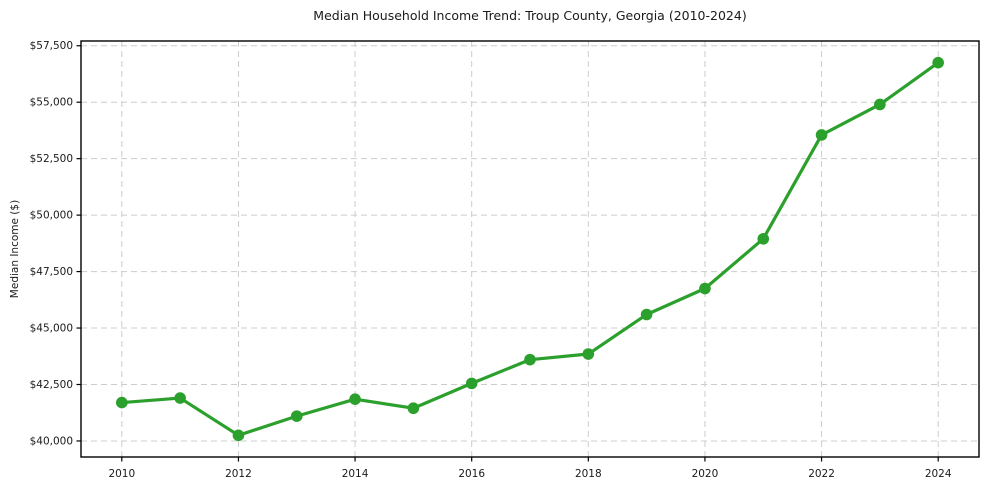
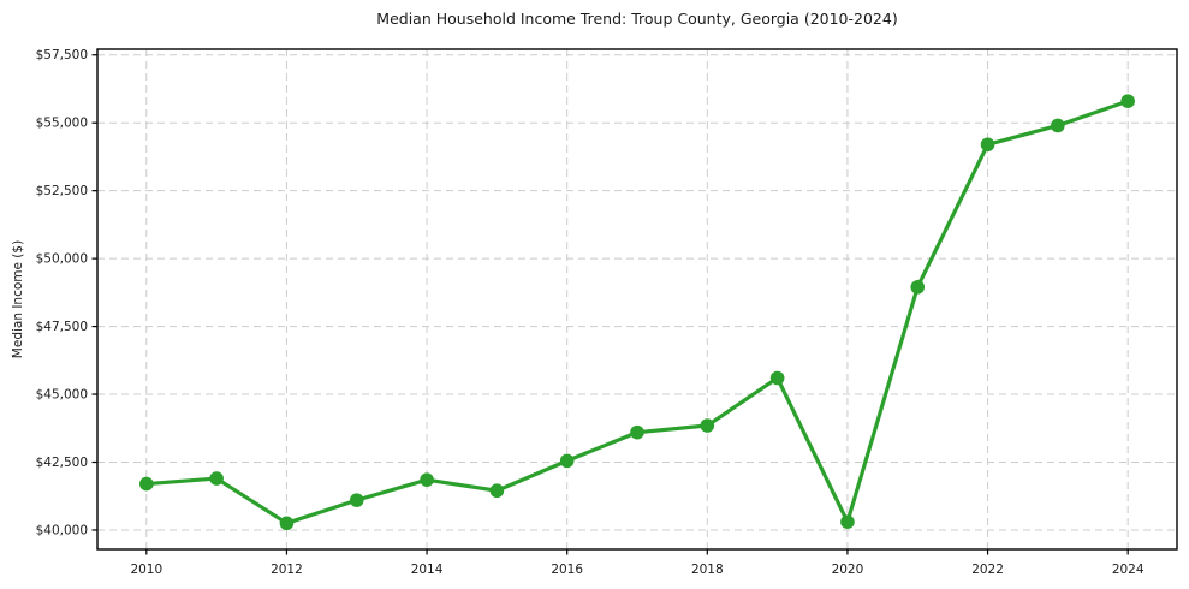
2020: $46800 -> $40300
2022: $53600 -> $54200
2024: $56800 -> $55800
